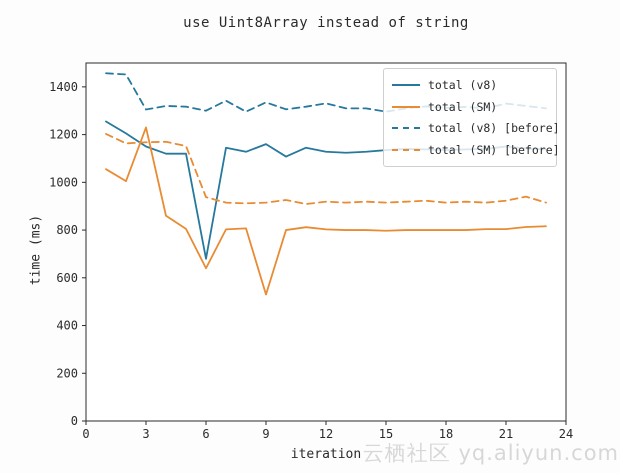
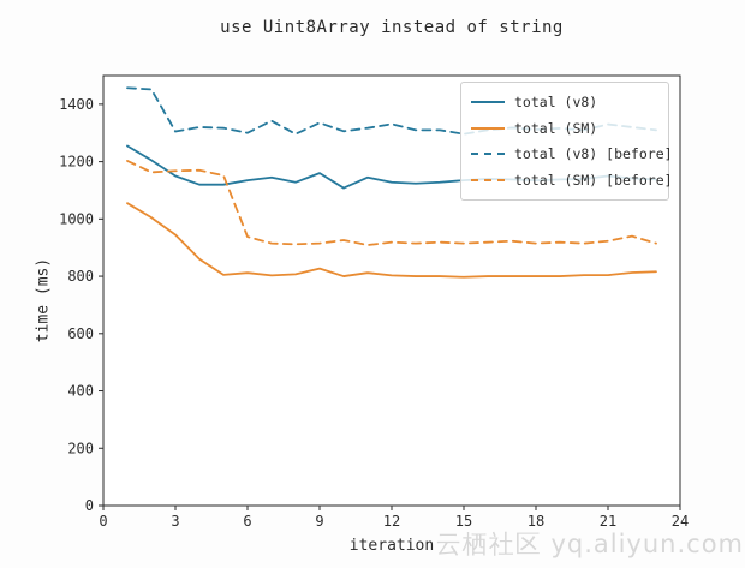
total (SM)/3: 1230 -> 940
total (v8)/6: 680 -> 1140
total (SM)/6: 640 -> 810
total (SM)/9: 530 -> 830
